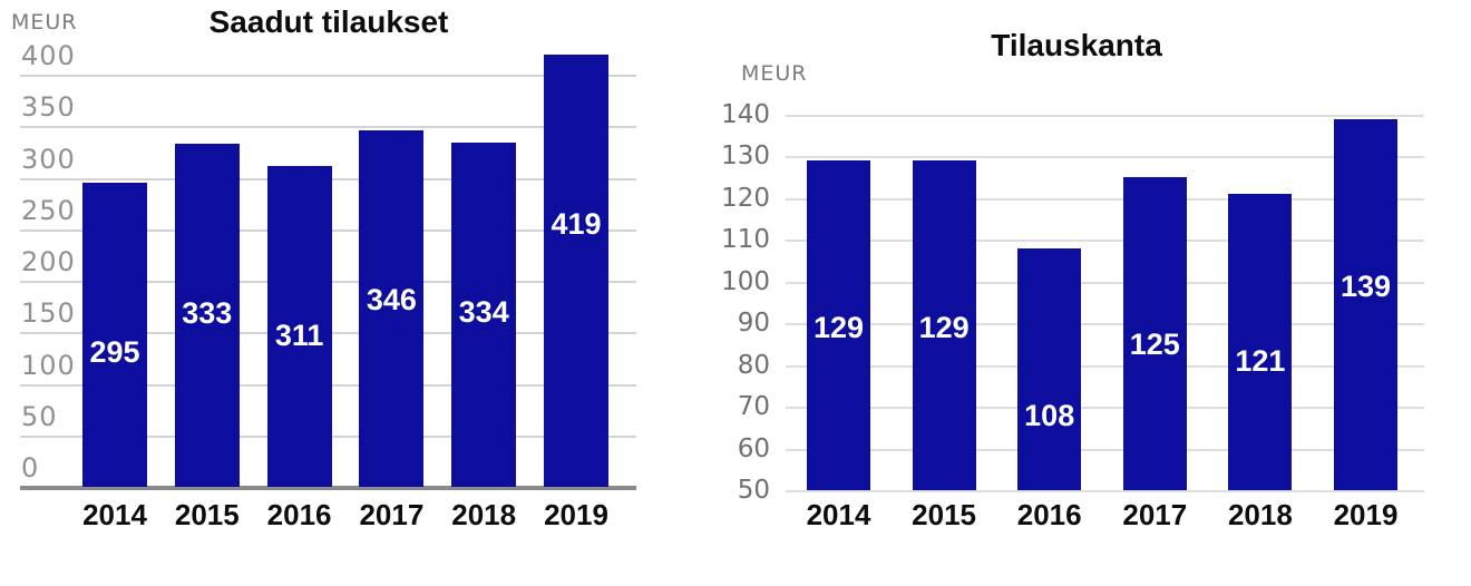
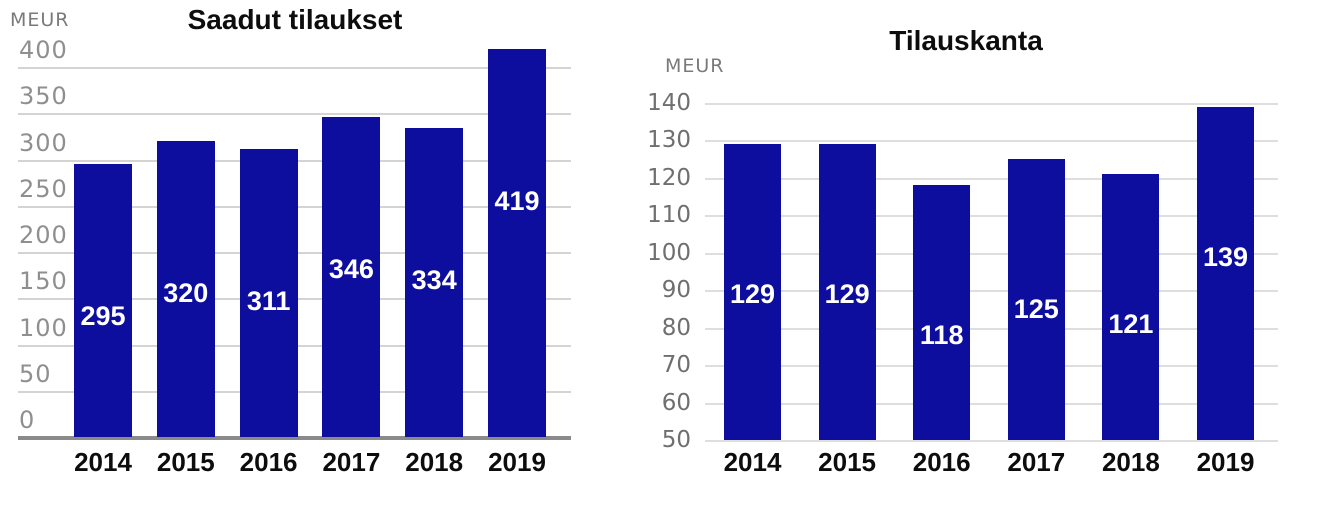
Saadut tilaukset/2015: 333 -> 320
Tilauskanta/2016: 108 -> 118
